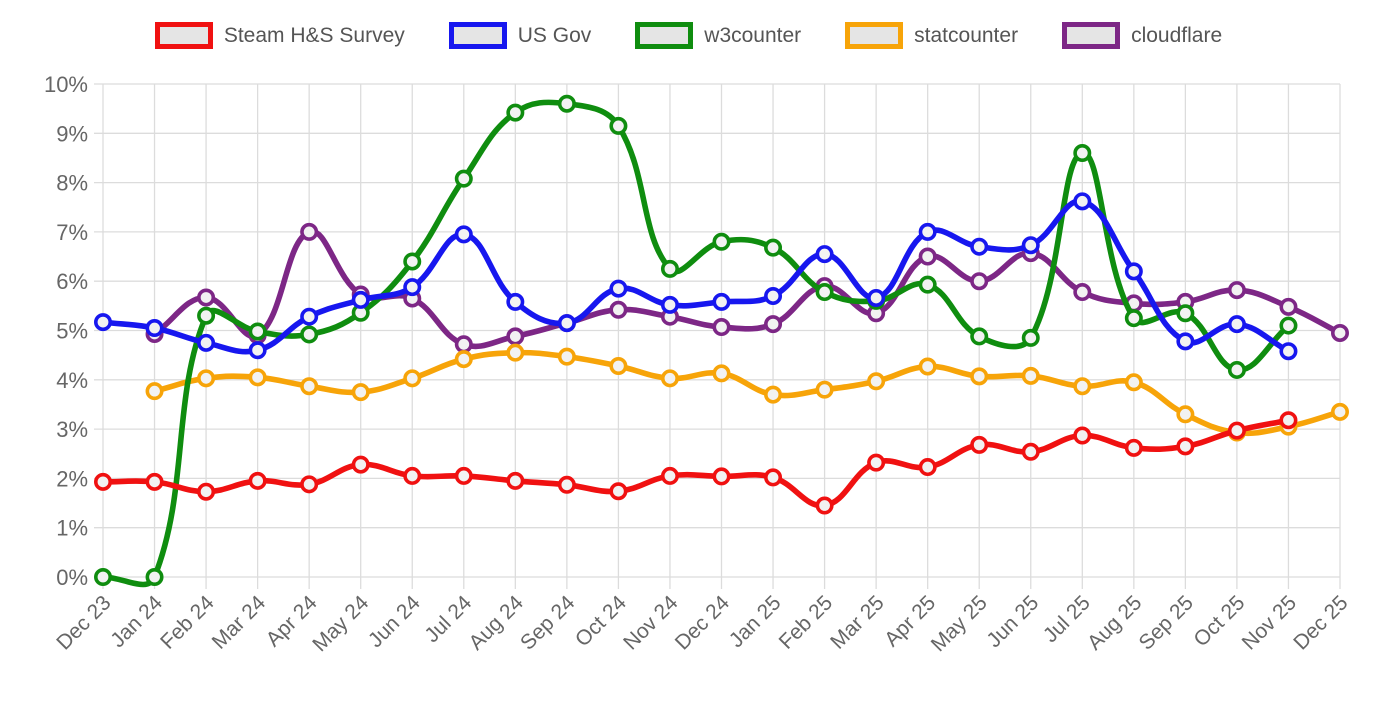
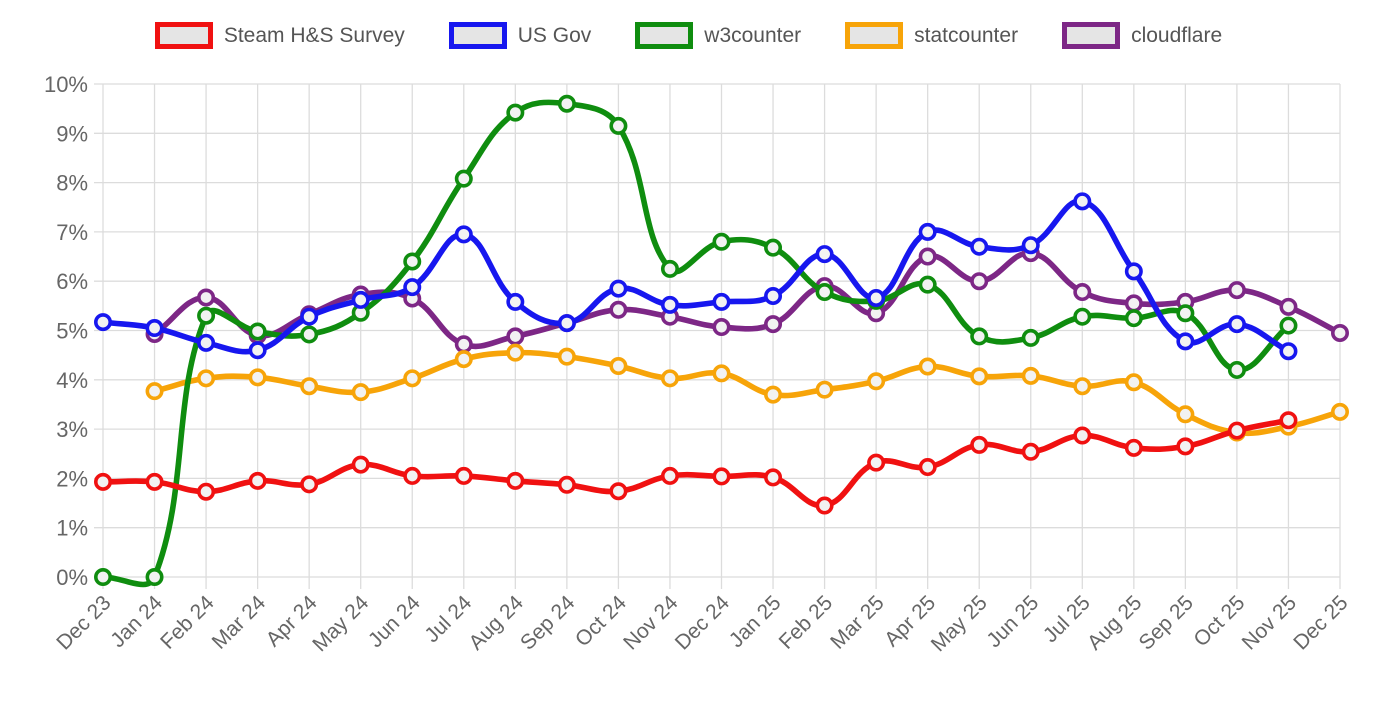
cloudflare/Apr 24: 7.0% -> 5.3%
w3counter/Jul 25: 8.6% -> 5.3%
